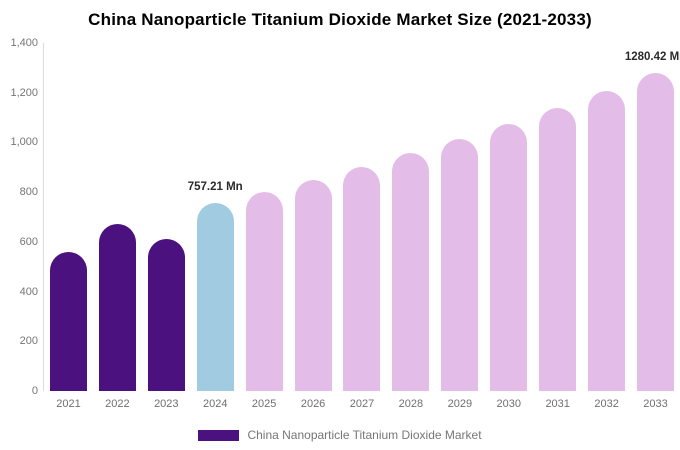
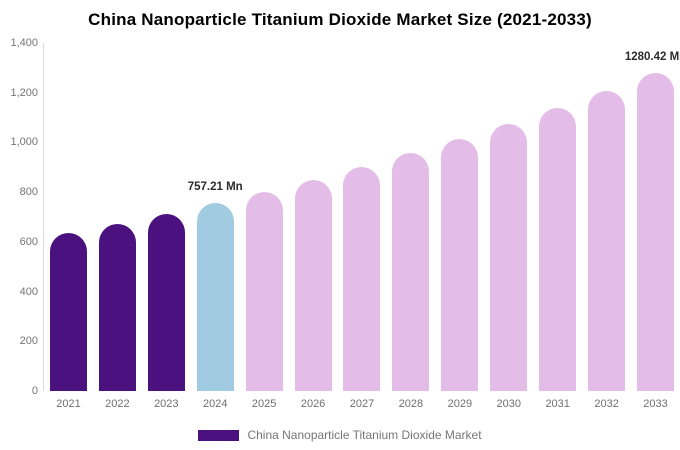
2021: 560 -> 640
2023: 610 -> 710
